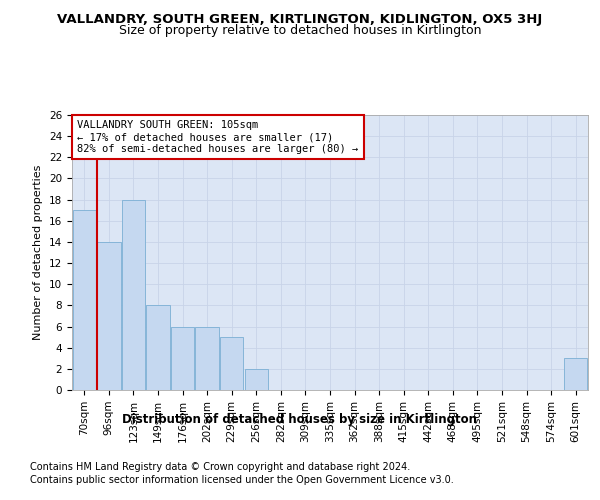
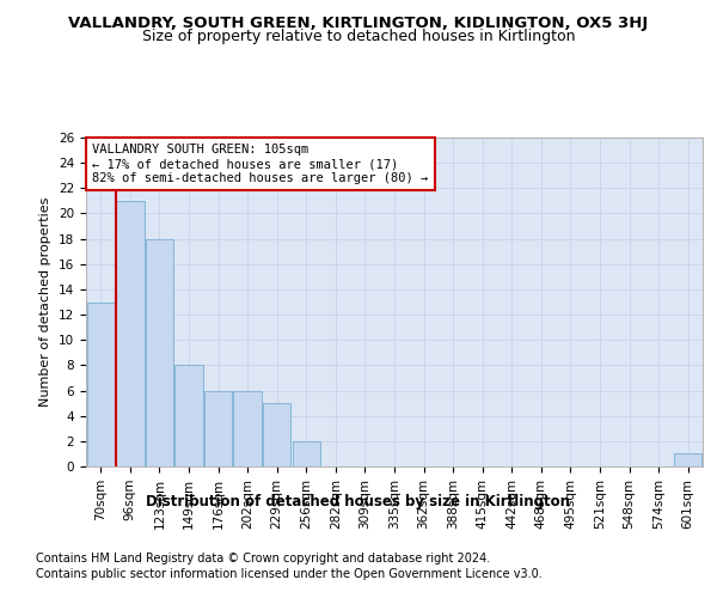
70sqm: 17 -> 13
96sqm: 14 -> 21
601sqm: 3 -> 1
